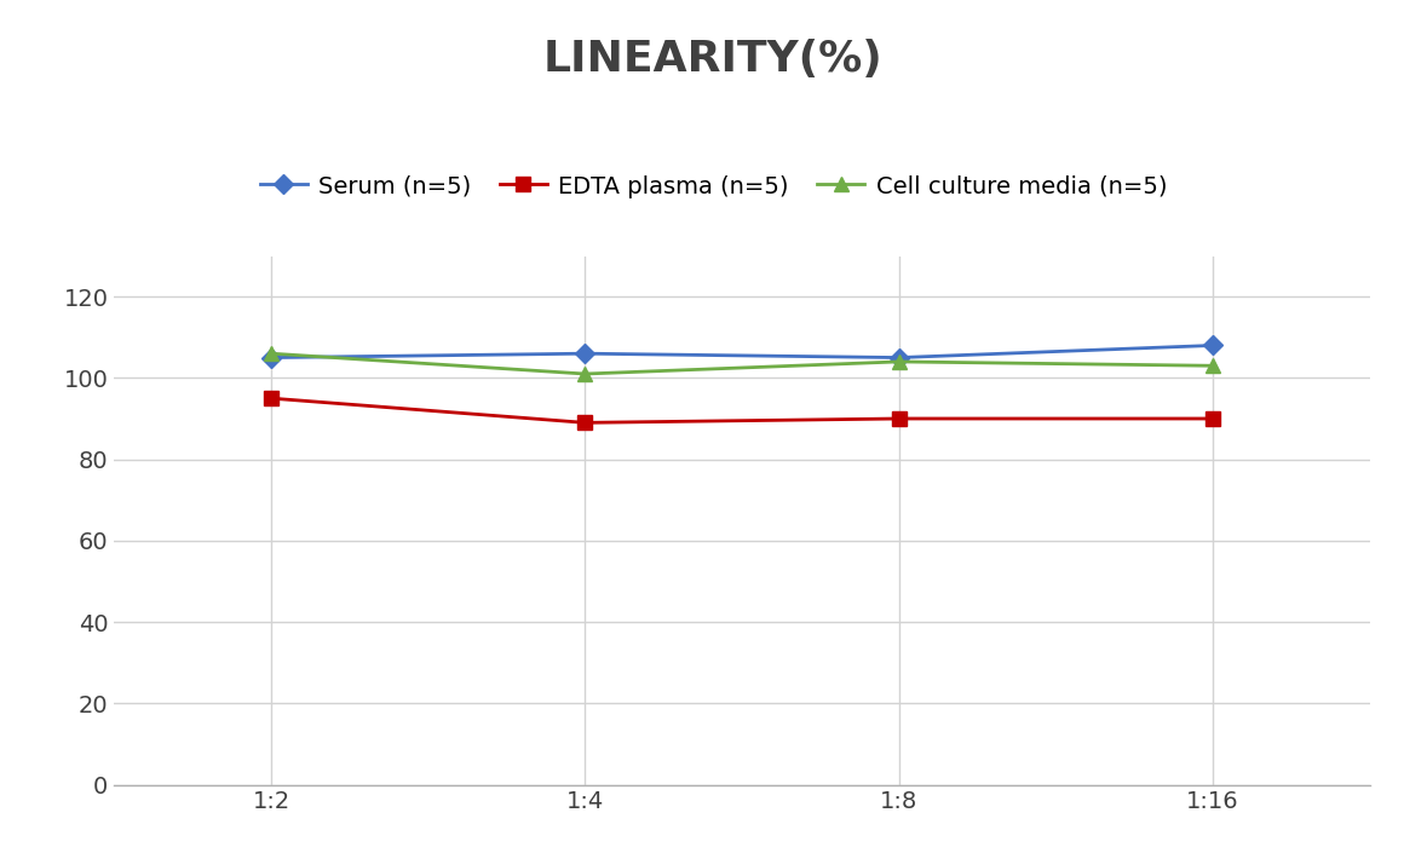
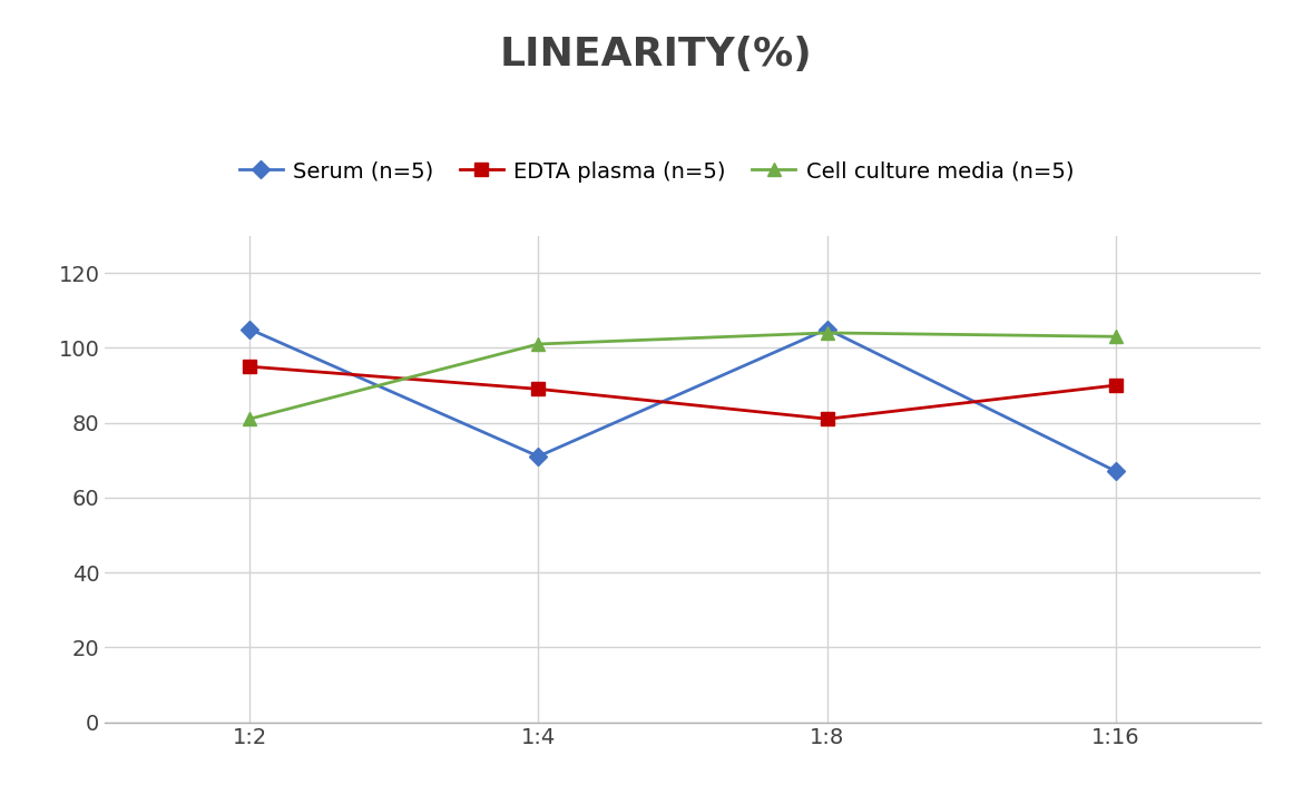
Cell culture media (n=5)/1:2: 106 -> 81
Serum (n=5)/1:4: 106 -> 71
EDTA plasma (n=5)/1:8: 90 -> 81
Serum (n=5)/1:16: 108 -> 67
